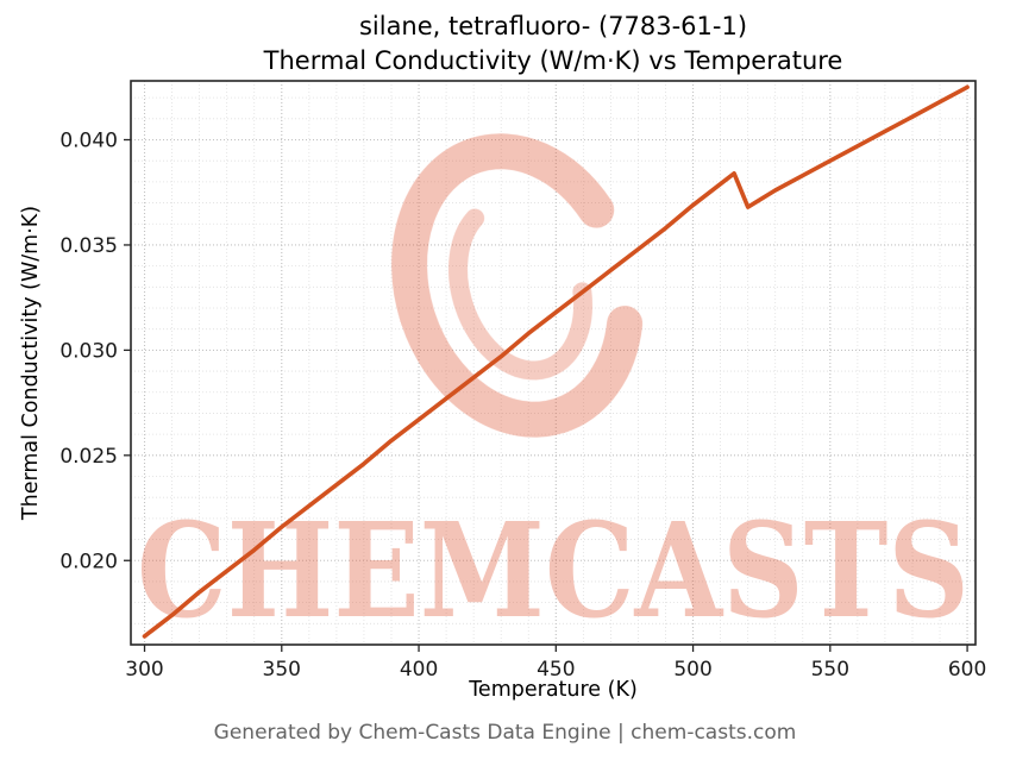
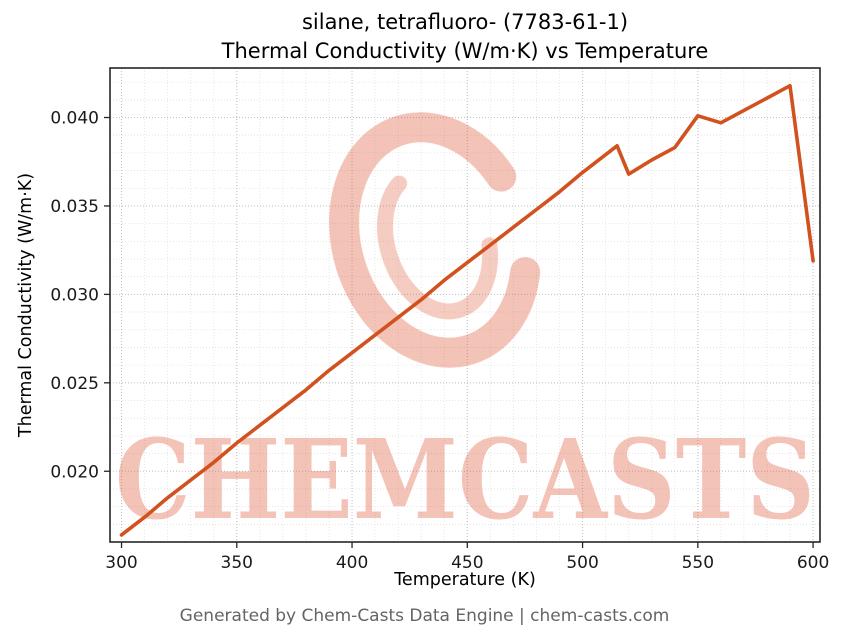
550: 0.0390 -> 0.0401
600: 0.0425 -> 0.0319
